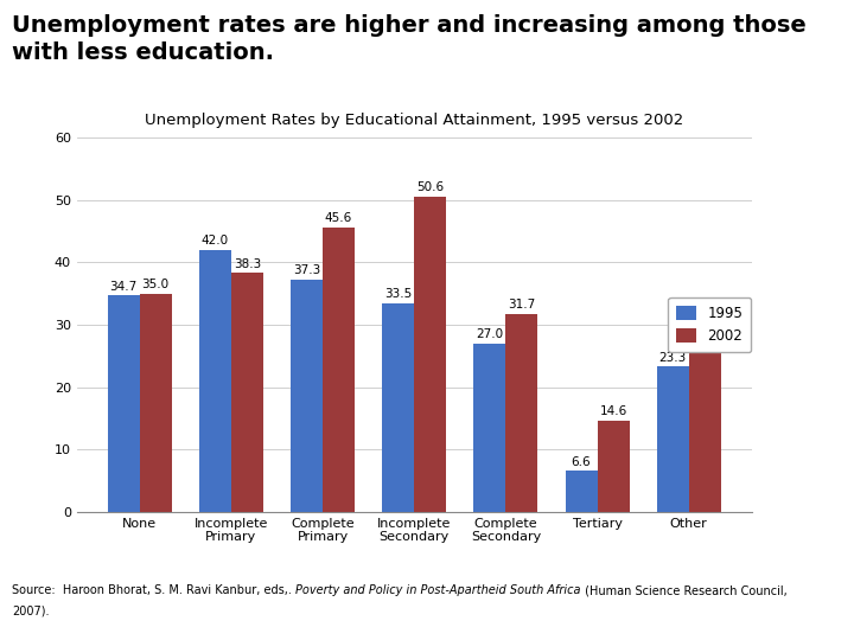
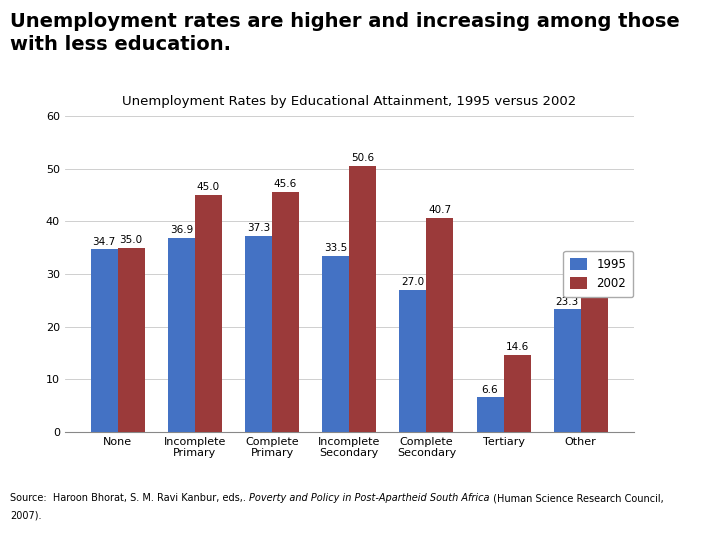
1995/Incomplete Primary: 42.0 -> 36.9
2002/Incomplete Primary: 38.3 -> 45.0
2002/Complete Secondary: 31.7 -> 40.7
